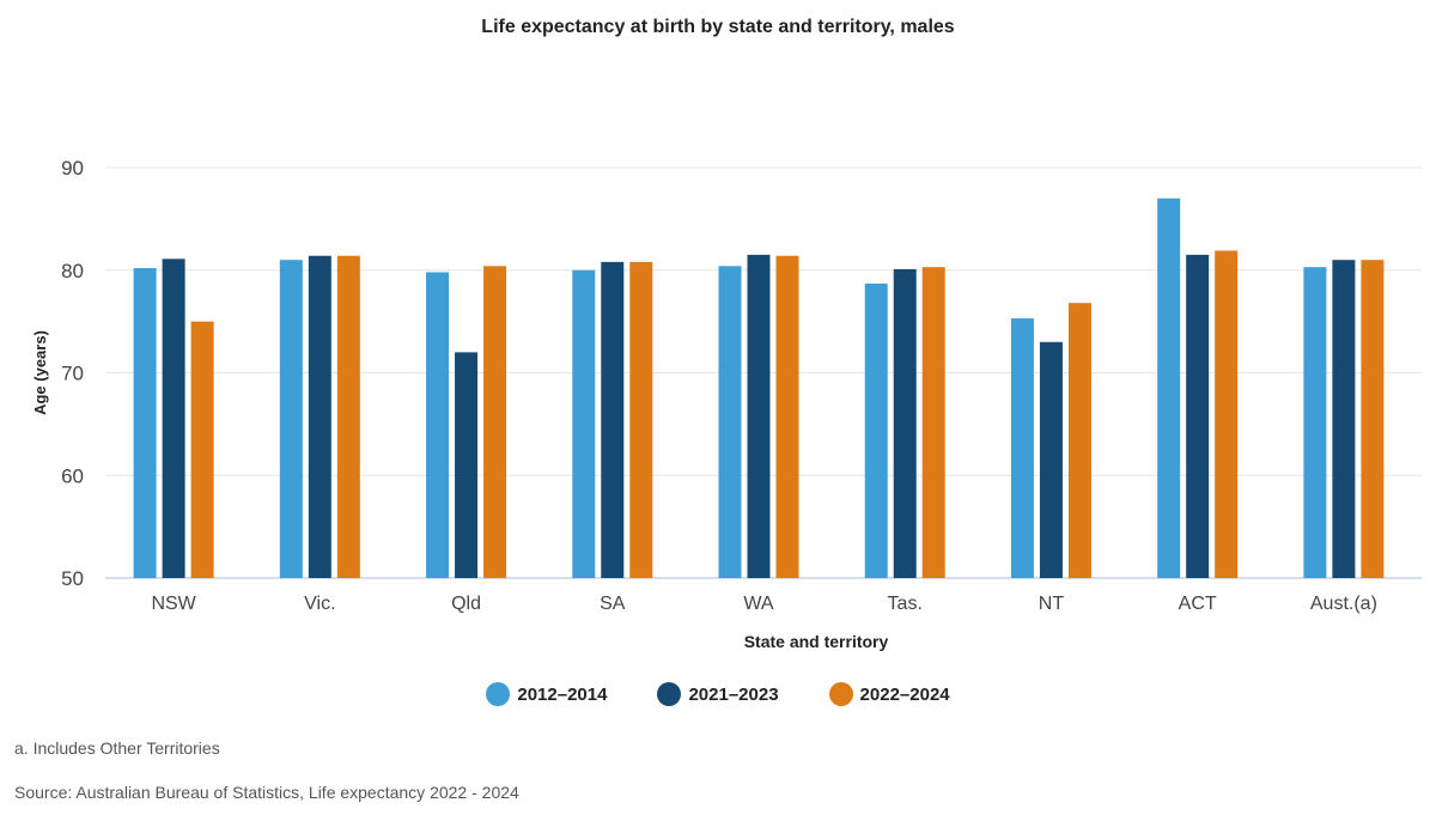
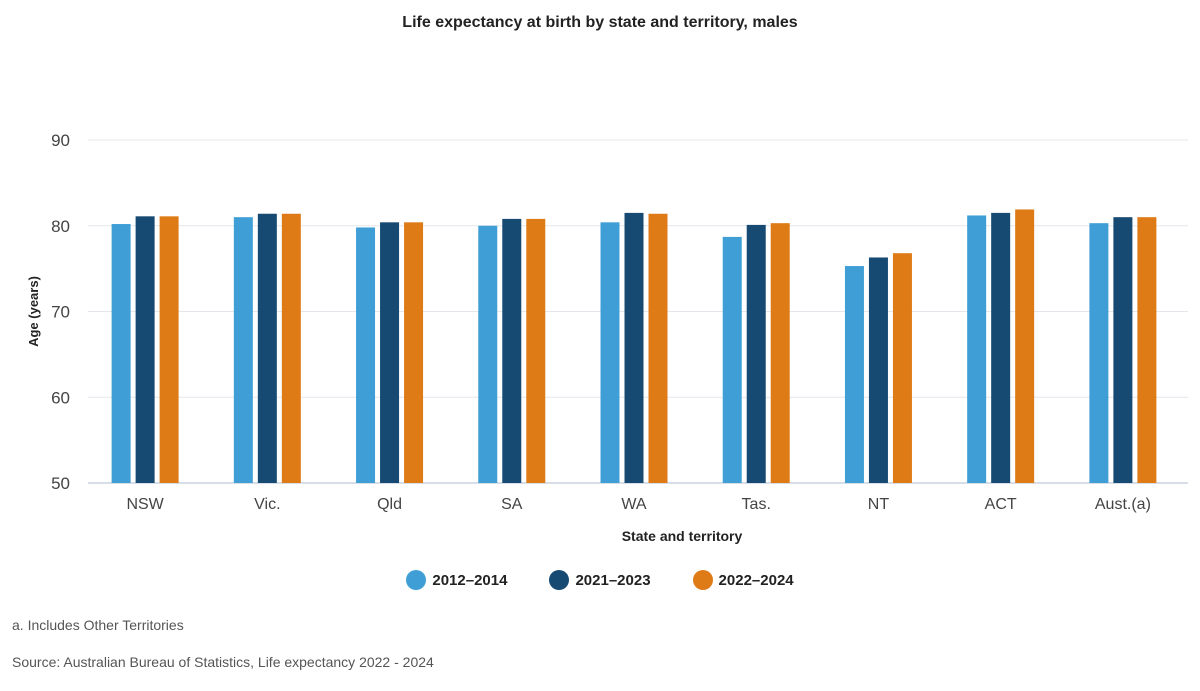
2022–2024/NSW: 75 -> 81
2021–2023/Qld: 72 -> 80
2021–2023/NT: 73 -> 76
2012–2014/ACT: 87 -> 81
